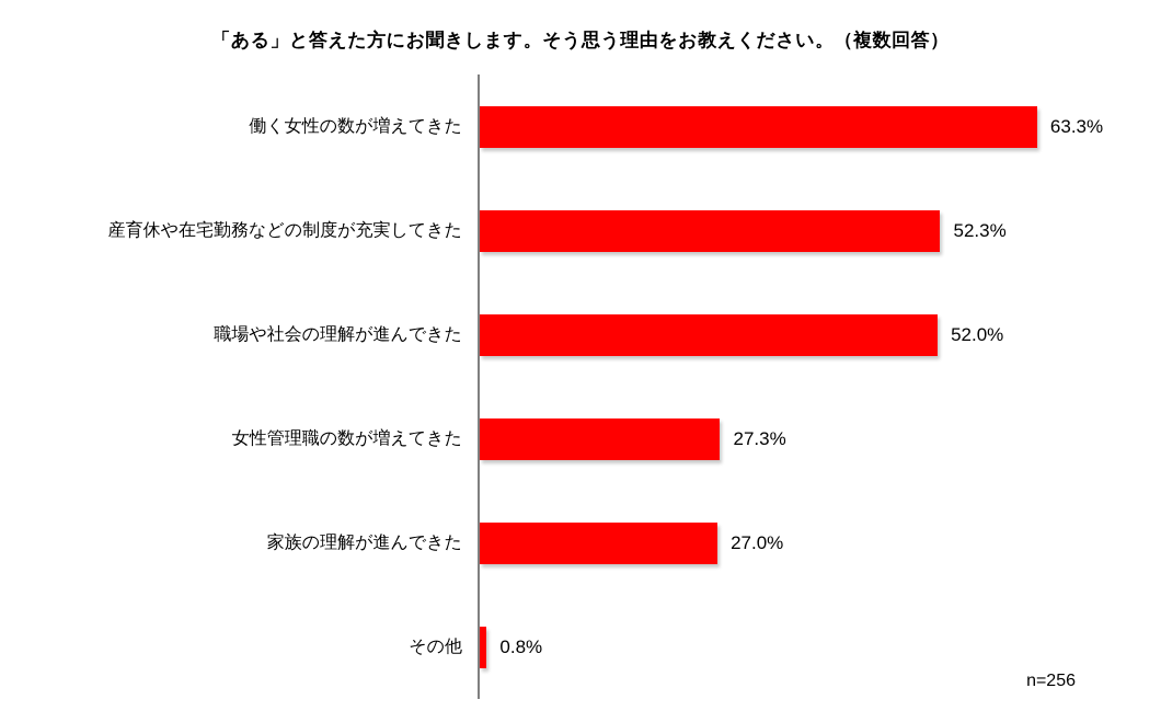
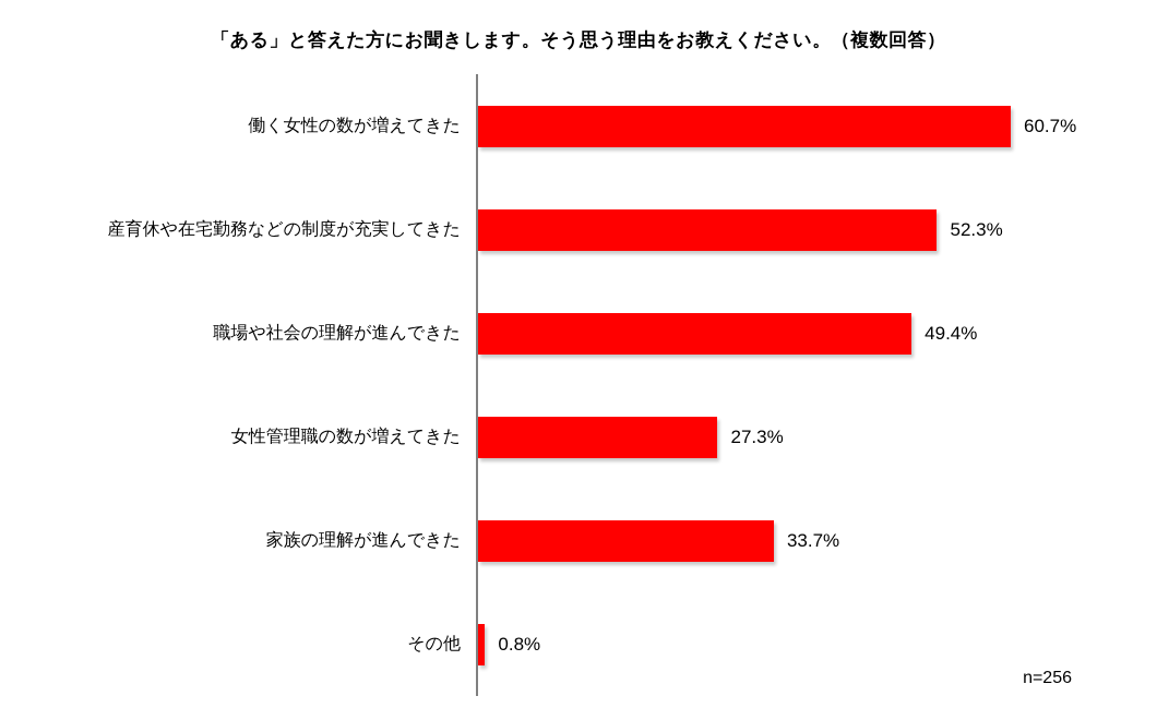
働く女性の数が増えてきた: 63.3% -> 60.7%
職場や社会の理解が進んできた: 52.0% -> 49.4%
家族の理解が進んできた: 27.0% -> 33.7%
